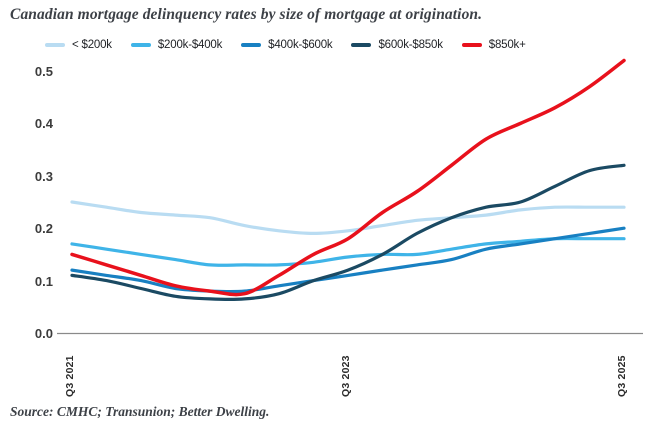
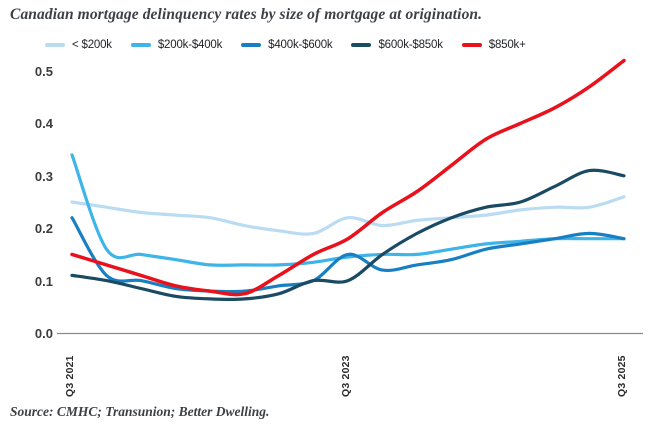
$200k-$400k/Q3 2021: 0.17 -> 0.34
$400k-$600k/Q3 2021: 0.12 -> 0.22
< $200k/Q3 2023: 0.20 -> 0.22
$400k-$600k/Q3 2023: 0.11 -> 0.15
$600k-$850k/Q3 2023: 0.12 -> 0.10
< $200k/Q3 2025: 0.24 -> 0.26
$400k-$600k/Q3 2025: 0.20 -> 0.18
$600k-$850k/Q3 2025: 0.32 -> 0.30
